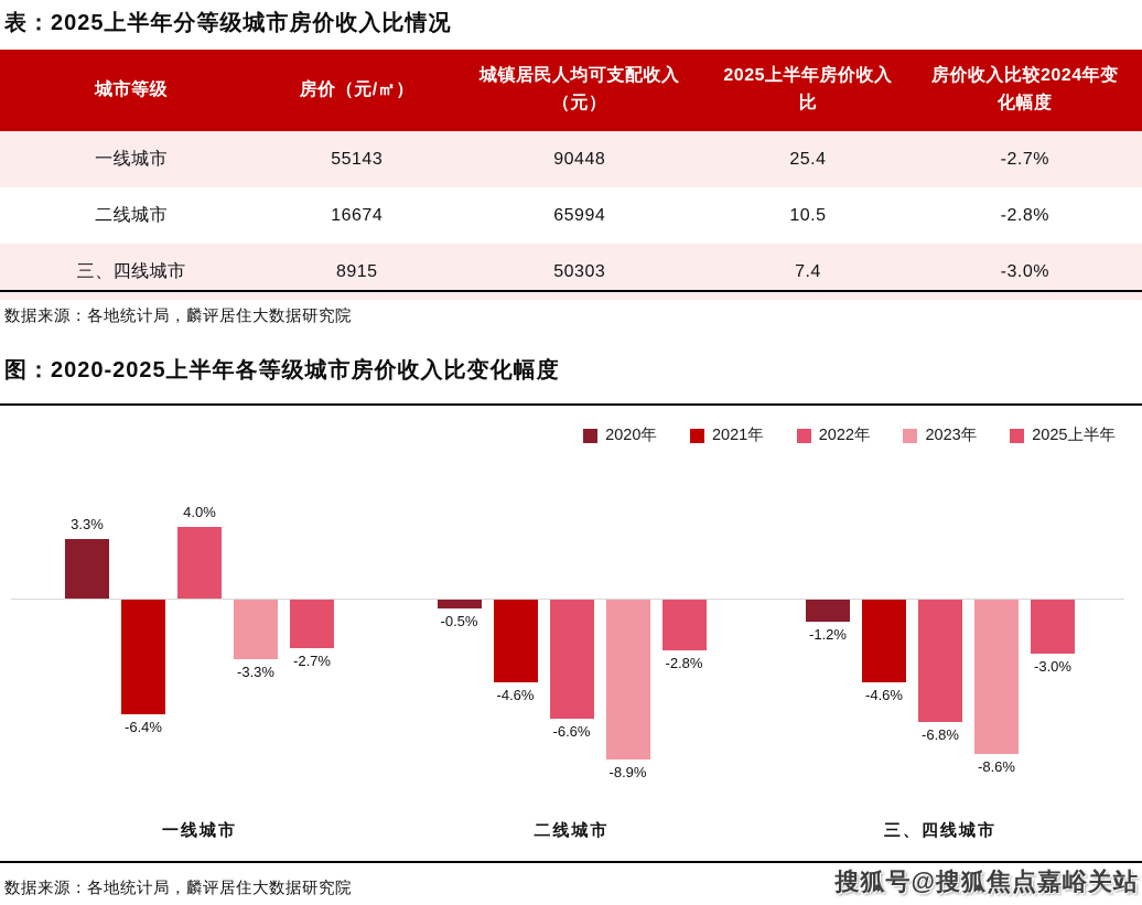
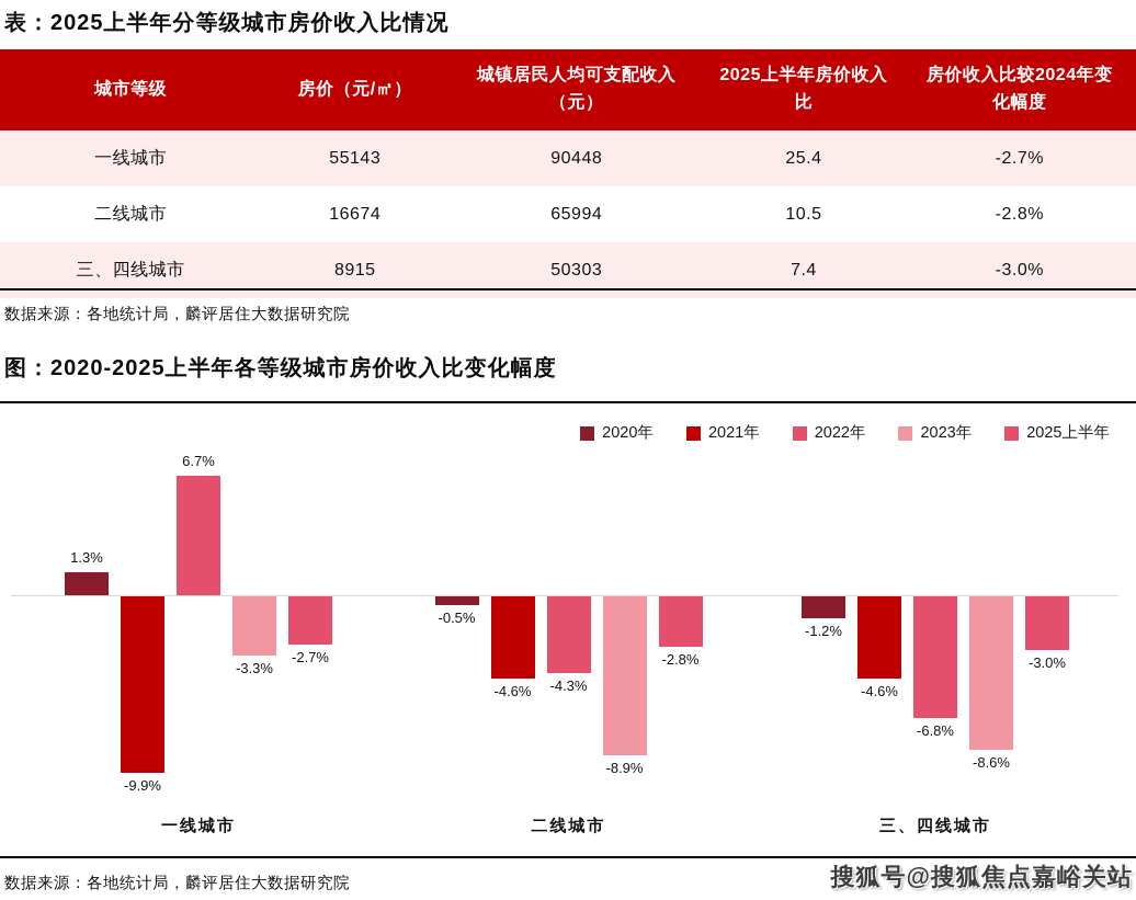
2020年/一线城市: 3.3% -> 1.3%
2021年/一线城市: -6.4% -> -9.9%
2022年/一线城市: 4.0% -> 6.7%
2022年/二线城市: -6.6% -> -4.3%
